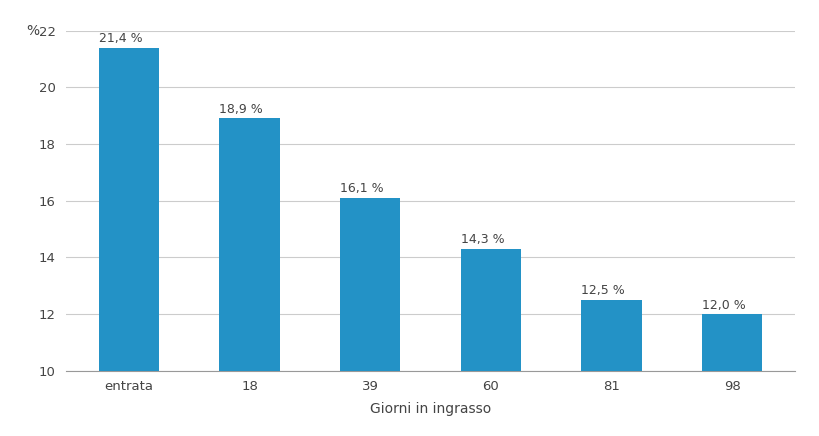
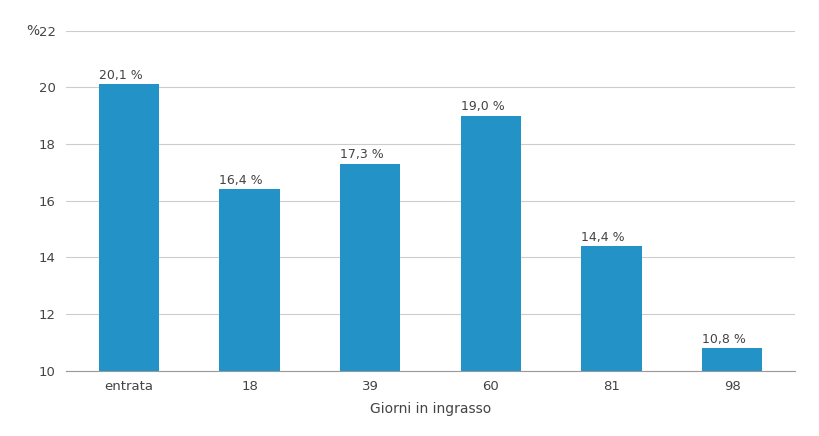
entrata: 21,4 -> 20,1
18: 18,9 -> 16,4
39: 16,1 -> 17,3
60: 14,3 -> 19,0
81: 12,5 -> 14,4
98: 12,0 -> 10,8
